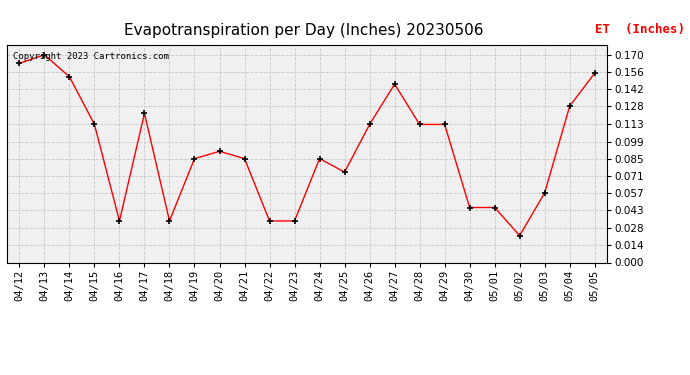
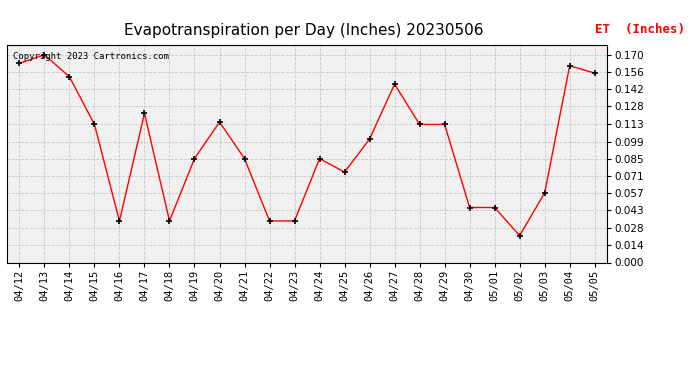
04/20: 0.091 -> 0.115
04/26: 0.113 -> 0.101
05/04: 0.128 -> 0.161
